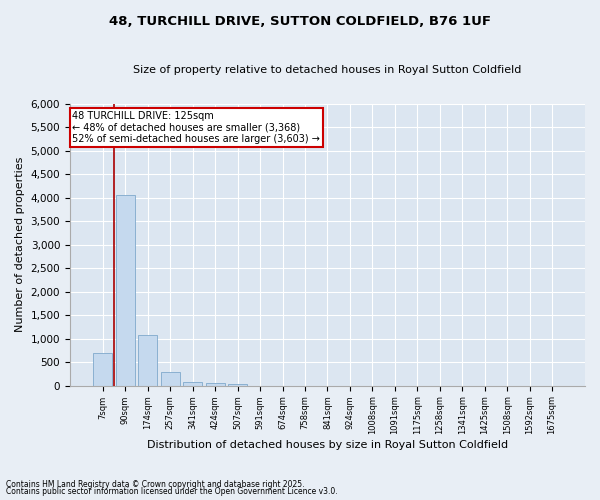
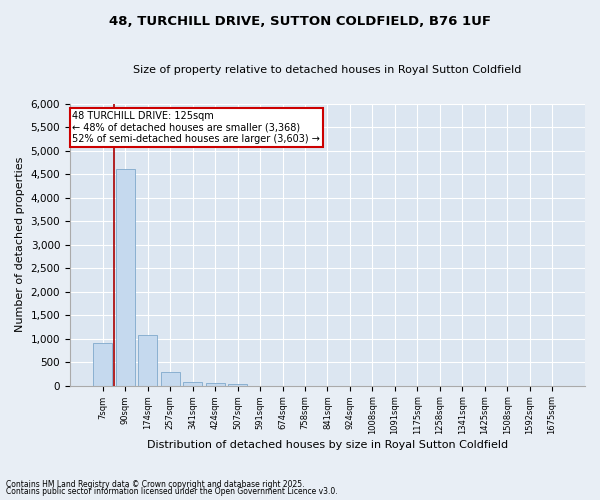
7sqm: 700 -> 900
90sqm: 4,050 -> 4,600
